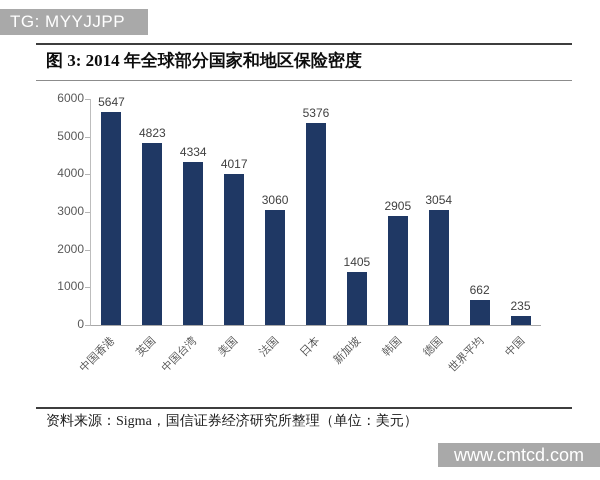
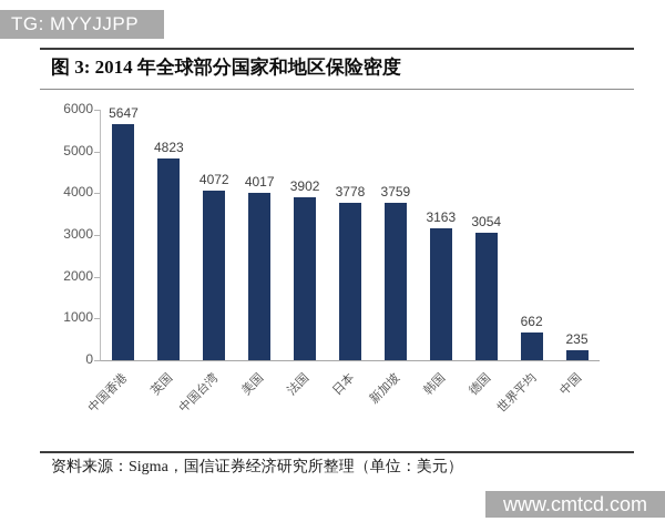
中国台湾: 4334 -> 4072
法国: 3060 -> 3902
日本: 5376 -> 3778
新加坡: 1405 -> 3759
韩国: 2905 -> 3163
